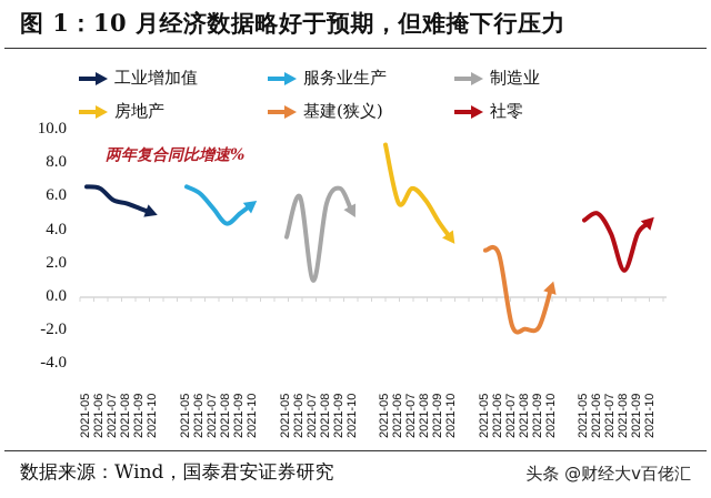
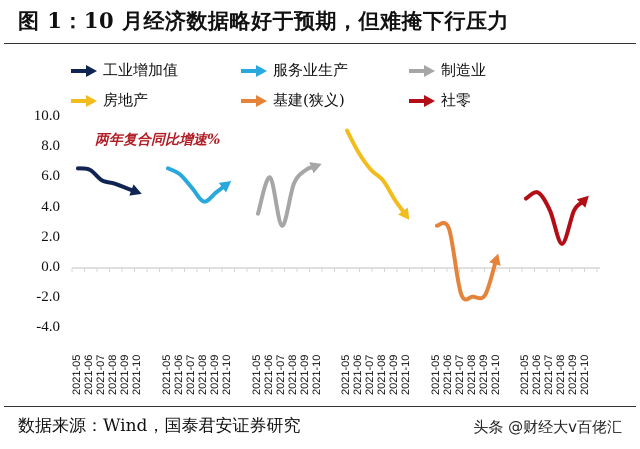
房地产/2021-06: 5.6 -> 7.6
制造业/2021-07: 1.0 -> 2.8
制造业/2021-10: 5.0 -> 6.8
